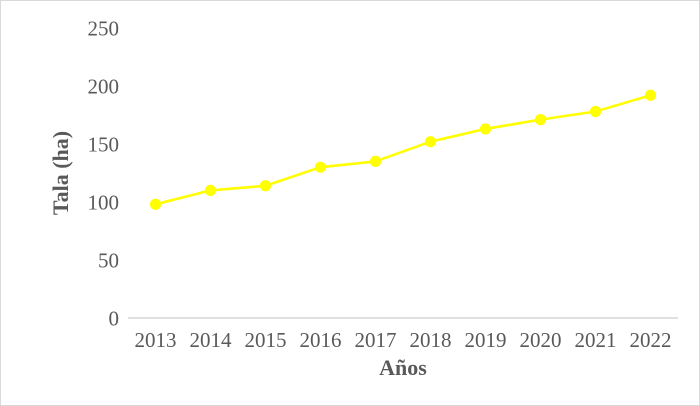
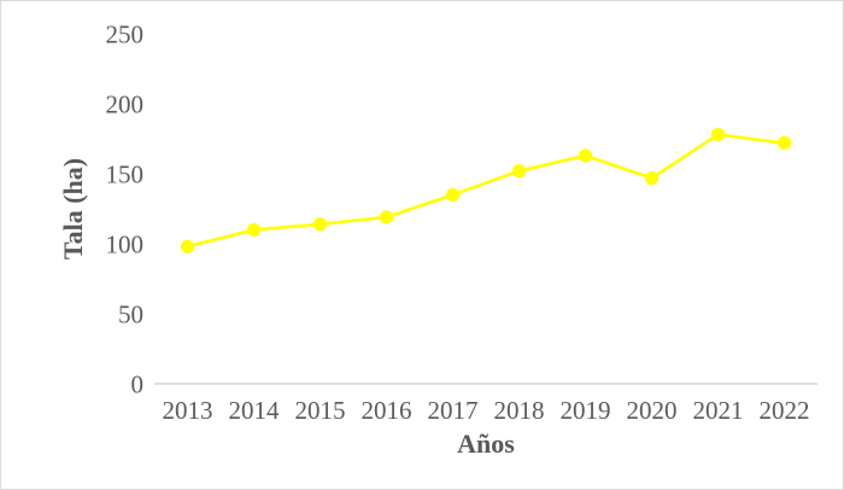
2016: 130 -> 119
2020: 171 -> 147
2022: 192 -> 172
